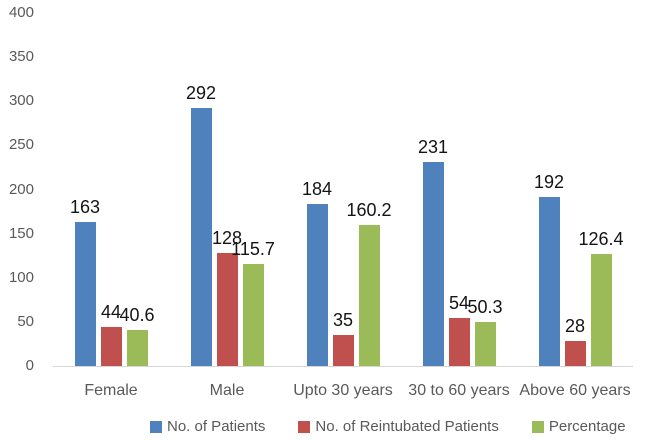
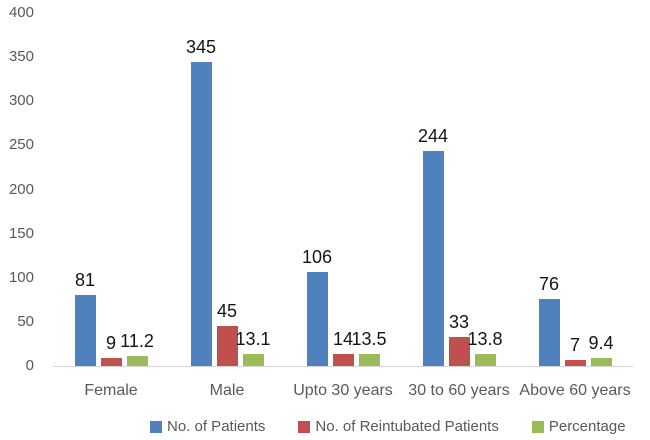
No. of Patients/Female: 163 -> 81
No. of Reintubated Patients/Female: 44 -> 9
Percentage/Female: 40.6 -> 11.2
No. of Patients/Male: 292 -> 345
No. of Reintubated Patients/Male: 128 -> 45
Percentage/Male: 115.7 -> 13.1
No. of Patients/Upto 30 years: 184 -> 106
No. of Reintubated Patients/Upto 30 years: 35 -> 14
Percentage/Upto 30 years: 160.2 -> 13.5
No. of Patients/30 to 60 years: 231 -> 244
No. of Reintubated Patients/30 to 60 years: 54 -> 33
Percentage/30 to 60 years: 50.3 -> 13.8
No. of Patients/Above 60 years: 192 -> 76
No. of Reintubated Patients/Above 60 years: 28 -> 7
Percentage/Above 60 years: 126.4 -> 9.4
